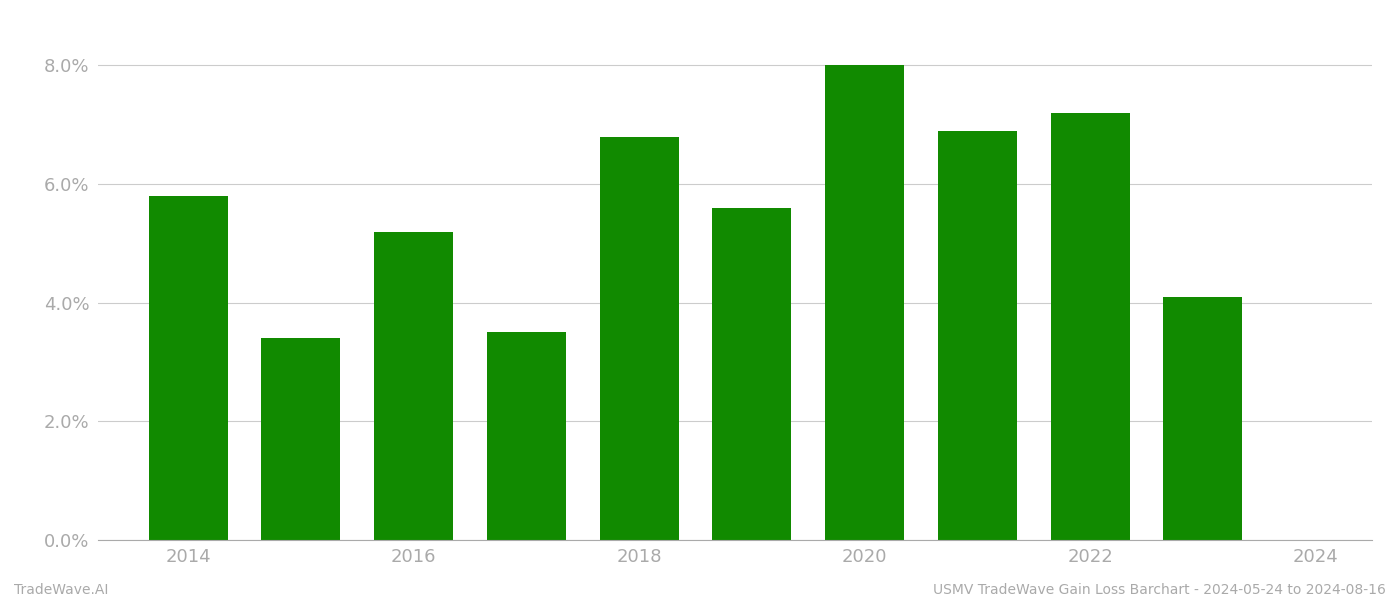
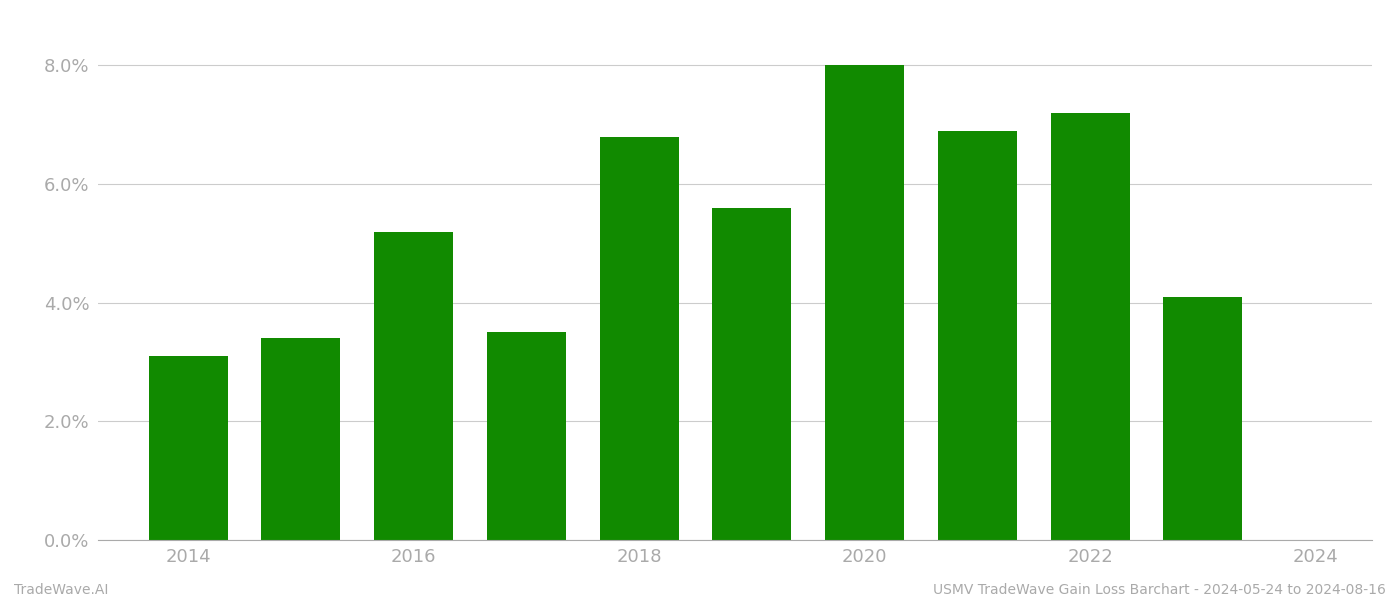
2014: 5.8% -> 3.1%
